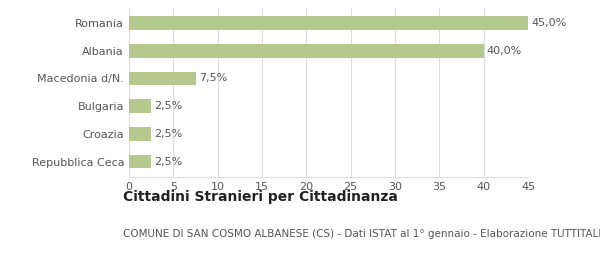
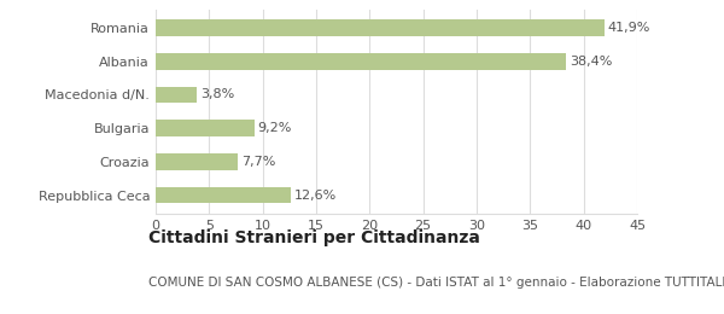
Romania: 45,0% -> 41,9%
Albania: 40,0% -> 38,4%
Macedonia d/N.: 7,5% -> 3,8%
Bulgaria: 2,5% -> 9,2%
Croazia: 2,5% -> 7,7%
Repubblica Ceca: 2,5% -> 12,6%
